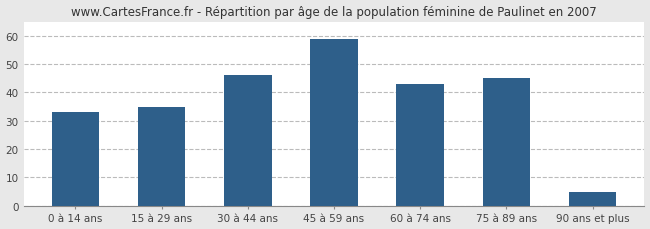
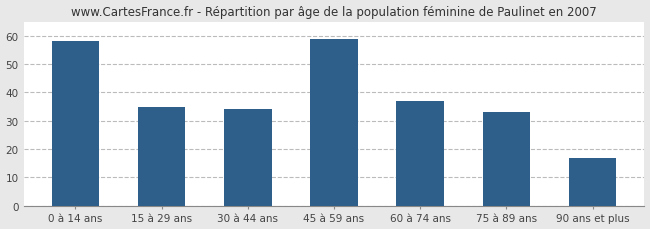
0 à 14 ans: 33 -> 58
30 à 44 ans: 46 -> 34
60 à 74 ans: 43 -> 37
75 à 89 ans: 45 -> 33
90 ans et plus: 5 -> 17
